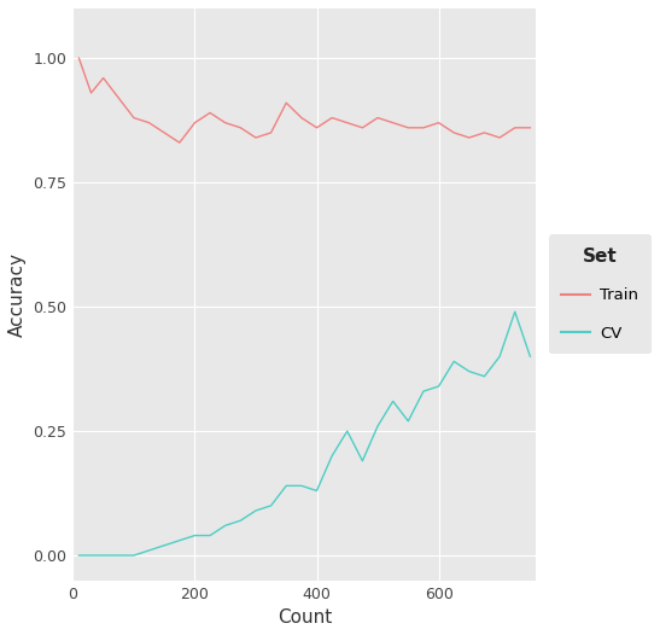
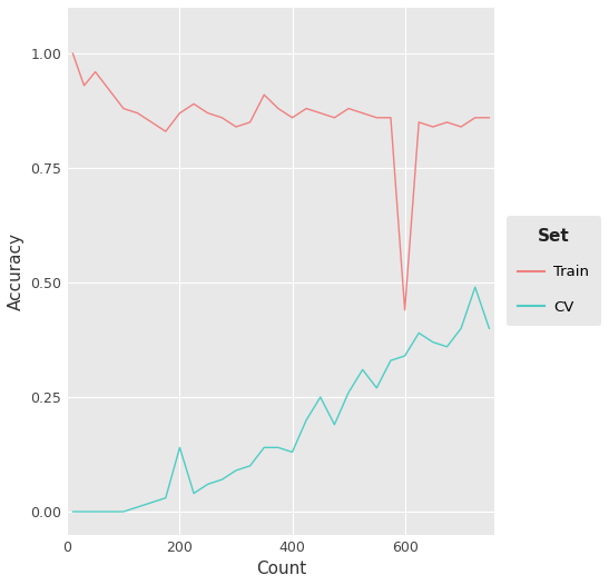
CV/200: 0.04 -> 0.14
Train/600: 0.87 -> 0.44
